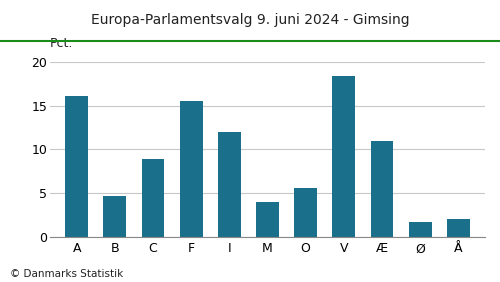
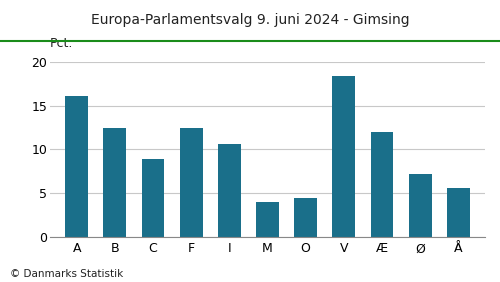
B: 4.7 -> 12.4
F: 15.5 -> 12.4
I: 12.0 -> 10.6
O: 5.6 -> 4.4
Æ: 11.0 -> 12.0
Ø: 1.7 -> 7.2
Å: 2.1 -> 5.6
